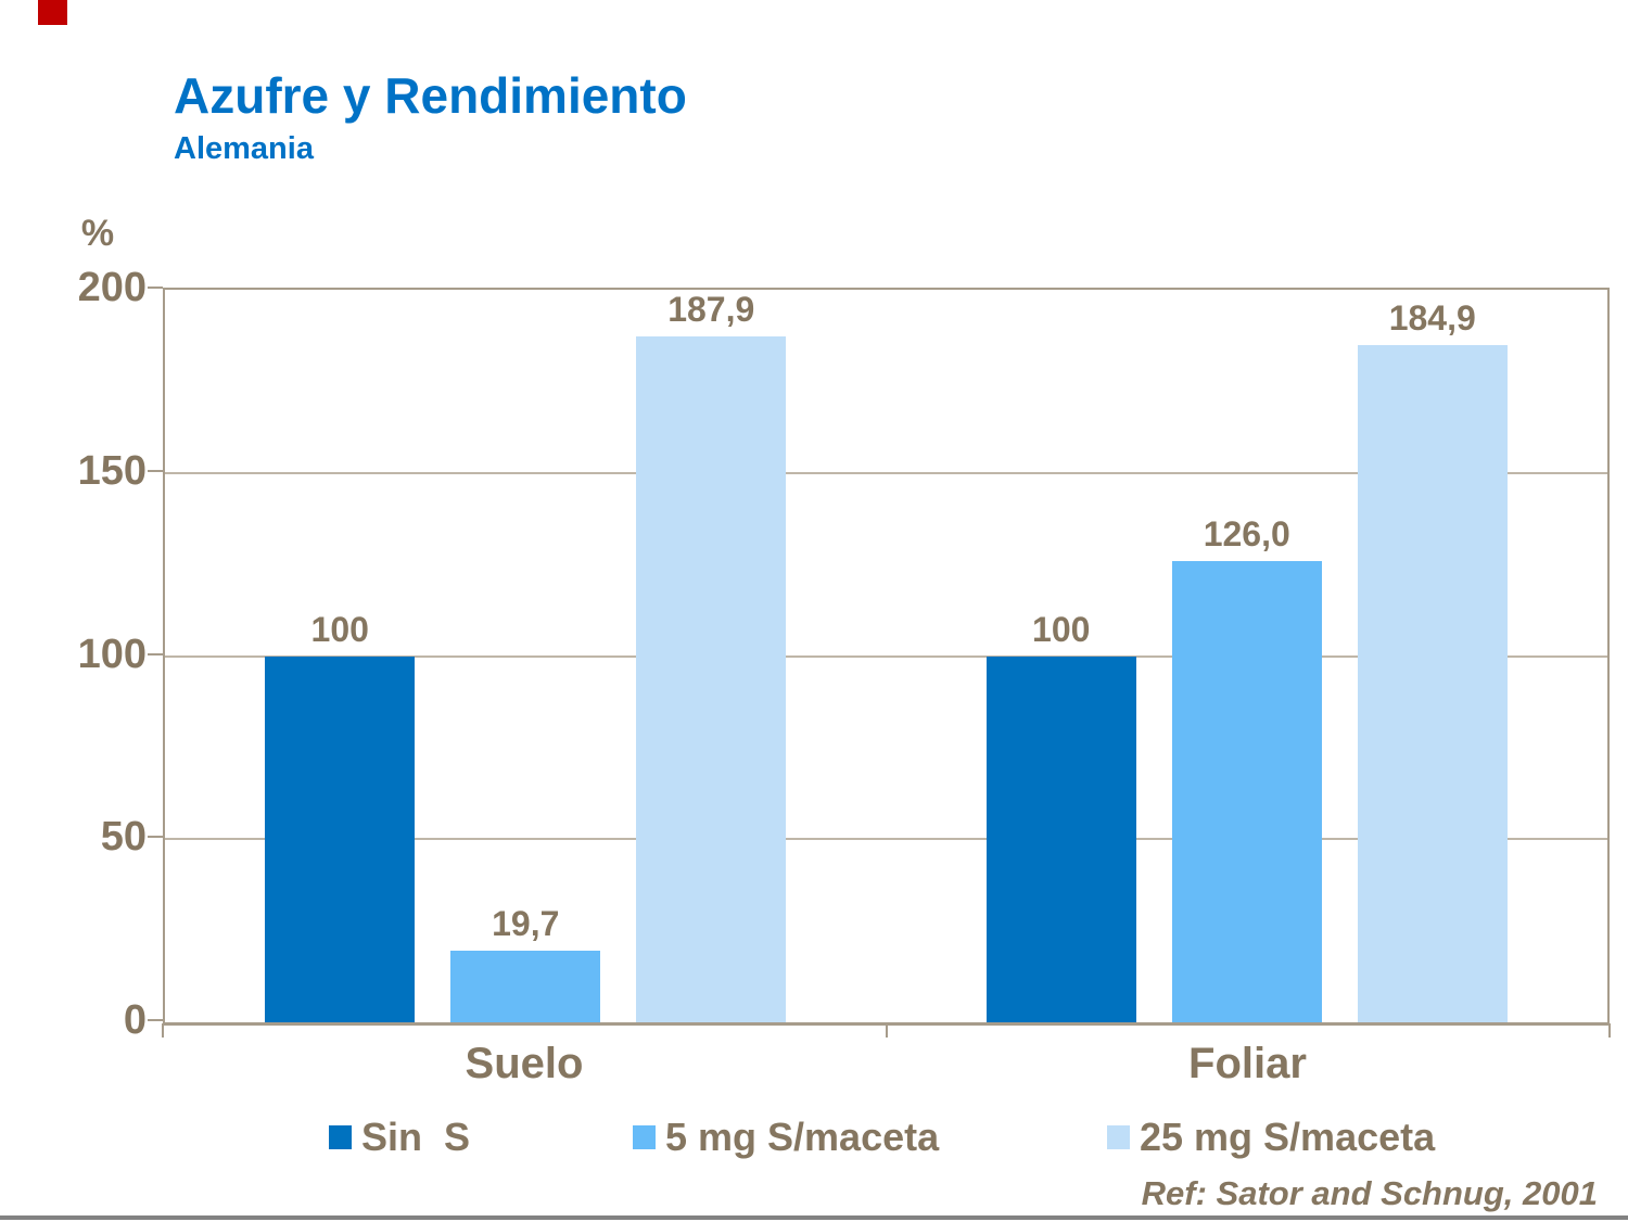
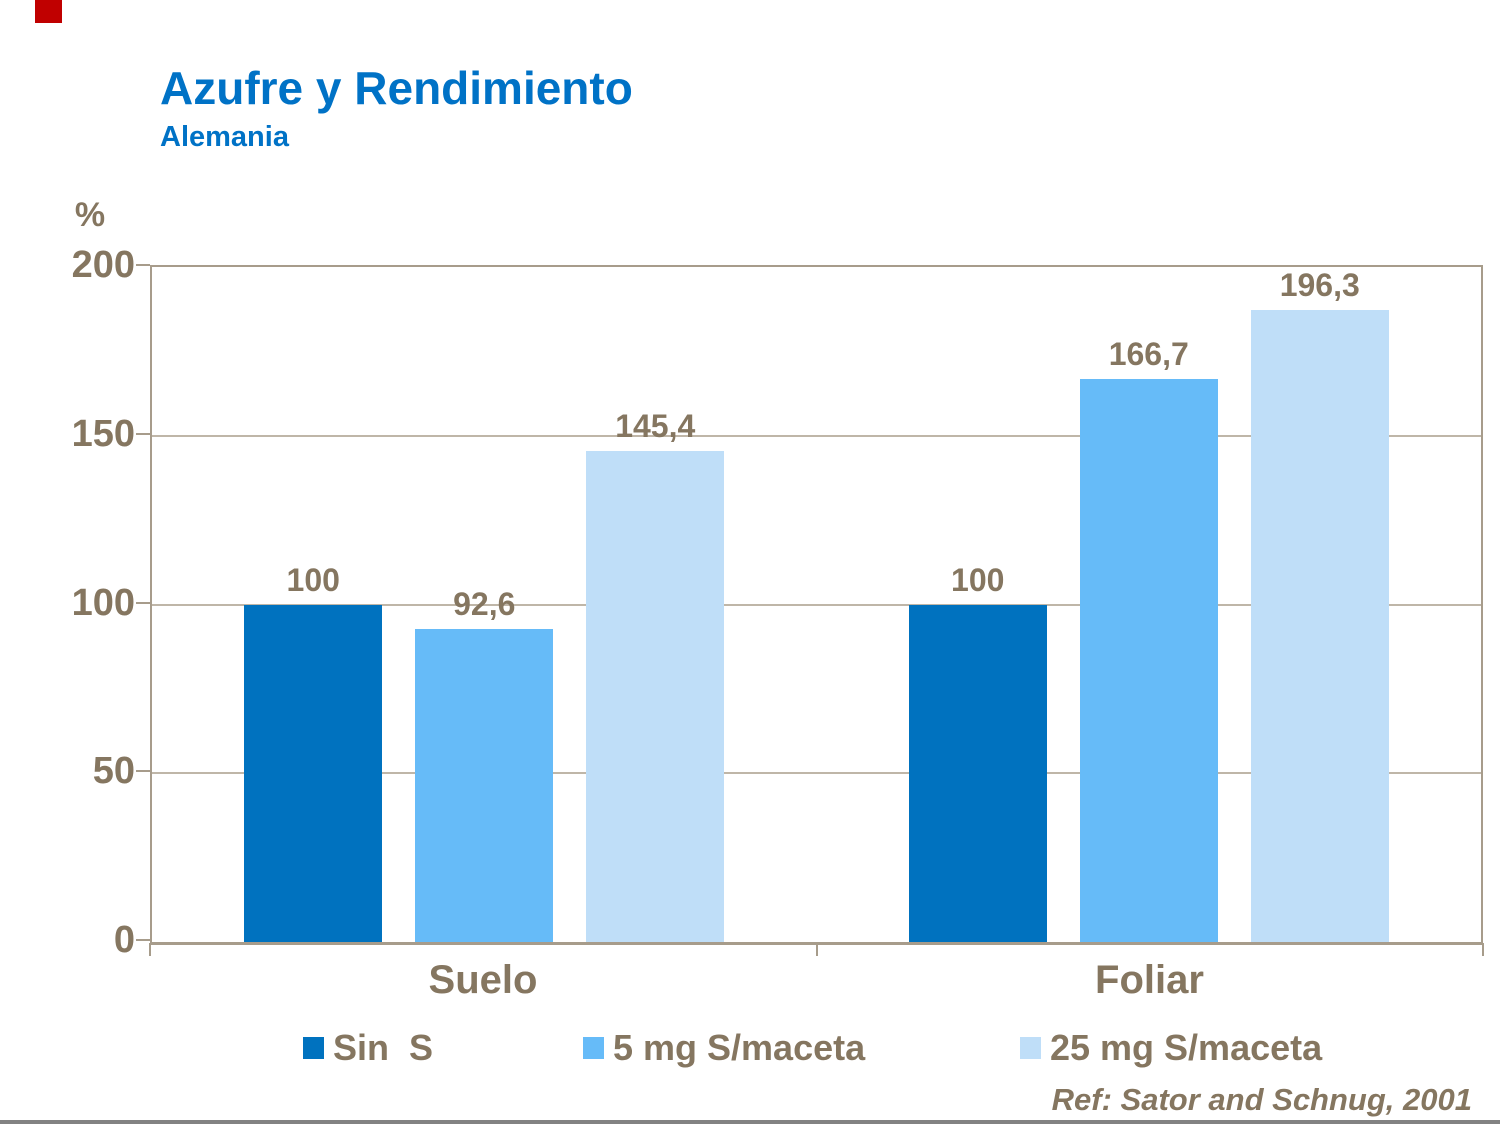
5 mg S/maceta/Suelo: 19,7 -> 92,6
25 mg S/maceta/Suelo: 187,9 -> 145,4
5 mg S/maceta/Foliar: 126,0 -> 166,7
25 mg S/maceta/Foliar: 184,9 -> 196,3
